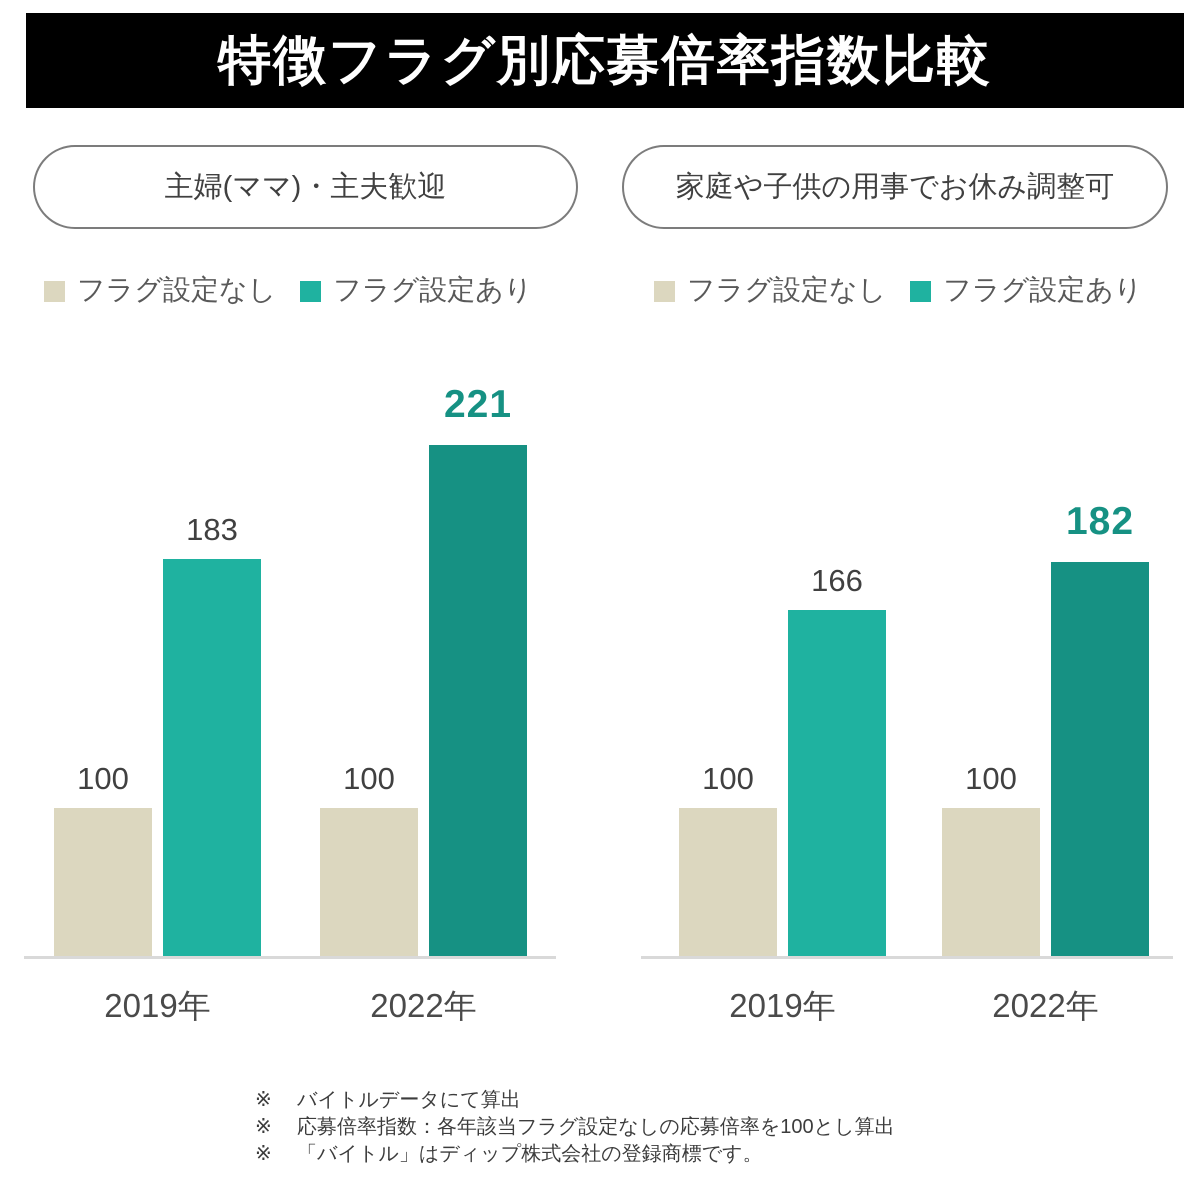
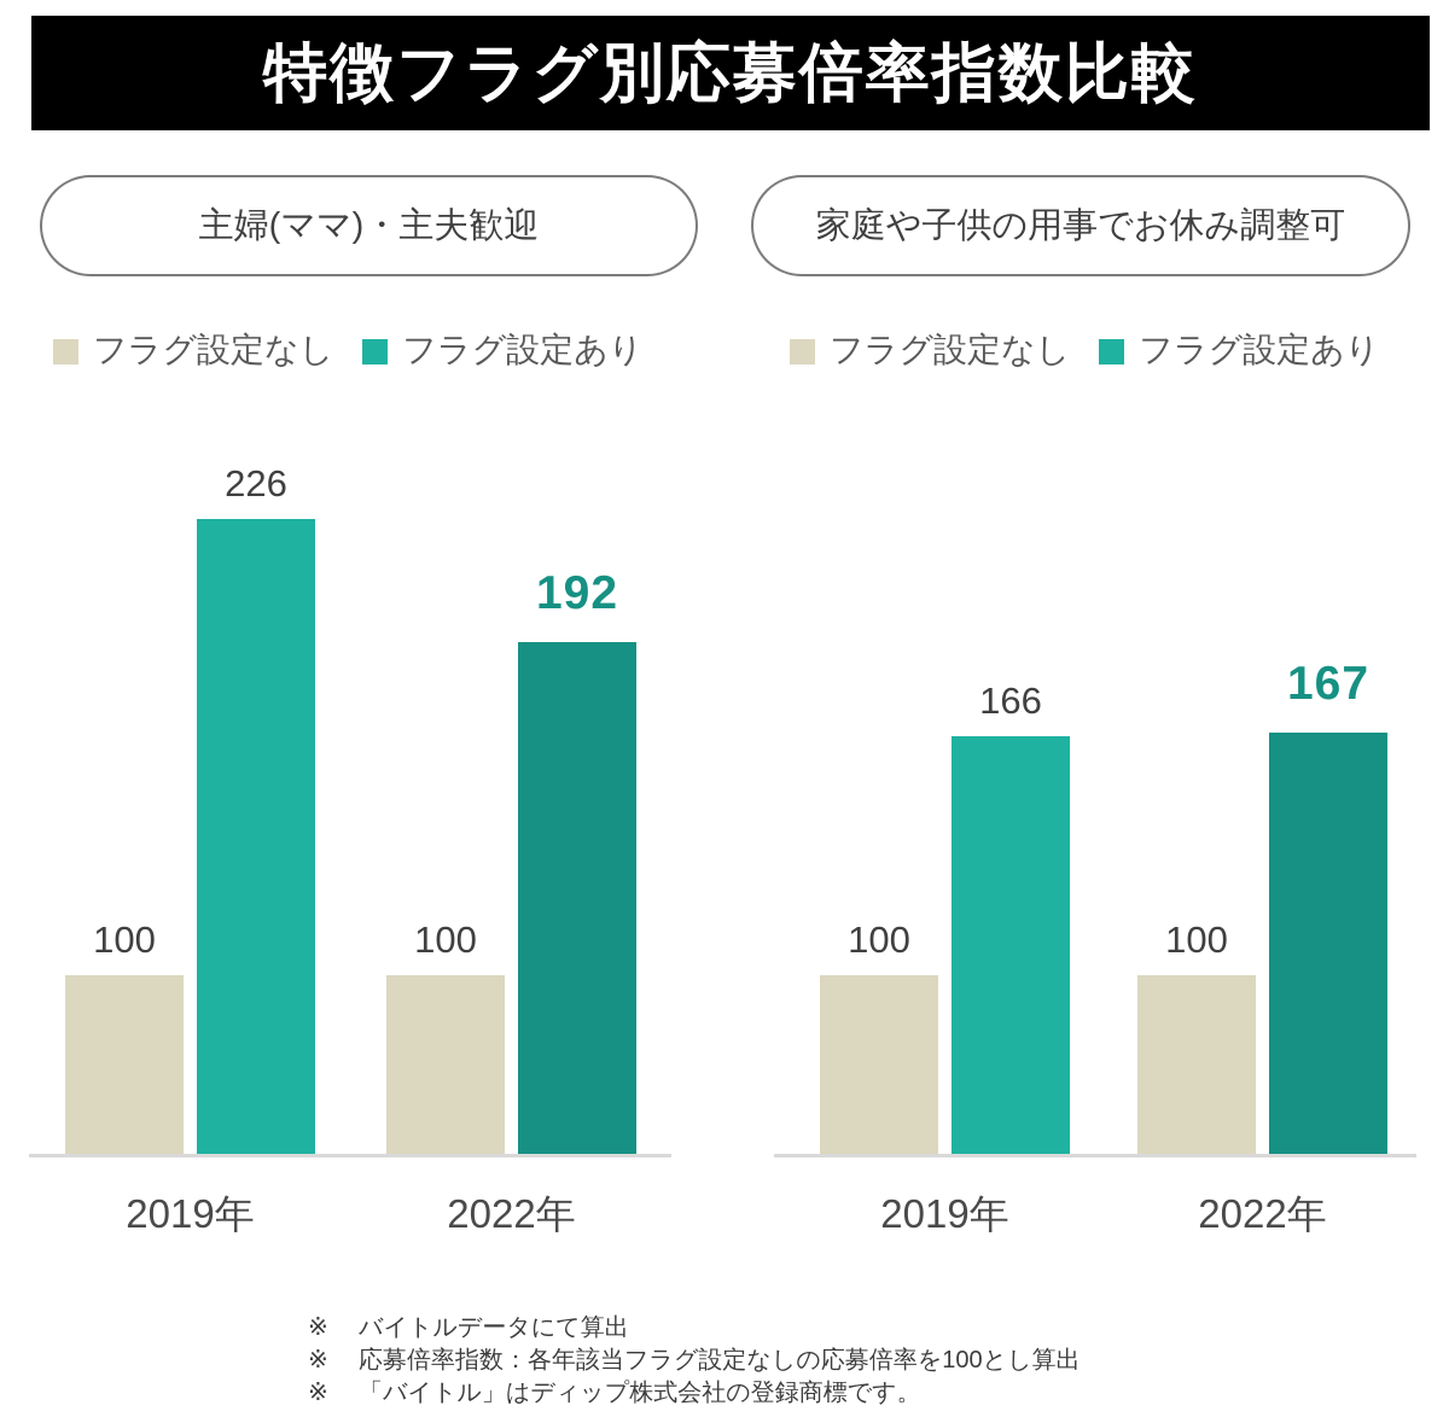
主婦(ママ)・主夫歓迎/フラグ設定あり/2019年: 183 -> 226
主婦(ママ)・主夫歓迎/フラグ設定あり/2022年: 221 -> 192
家庭や子供の用事でお休み調整可/フラグ設定あり/2022年: 182 -> 167
